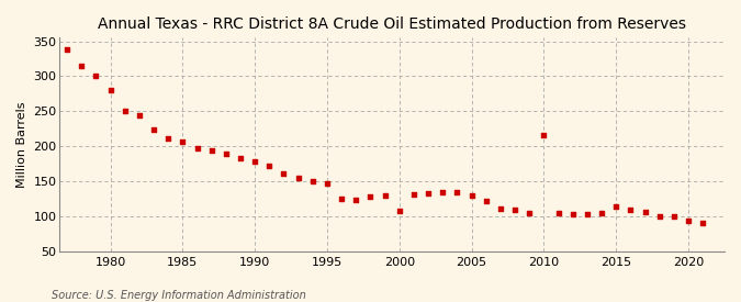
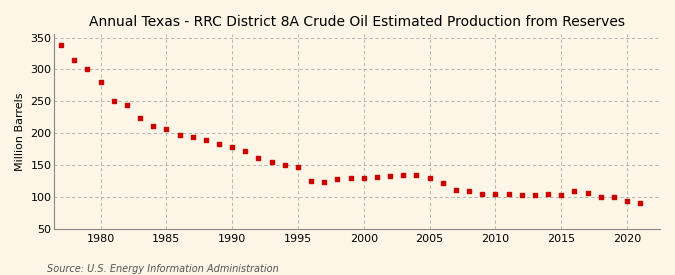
2000: 108 -> 130
2010: 216 -> 106
2015: 114 -> 104
